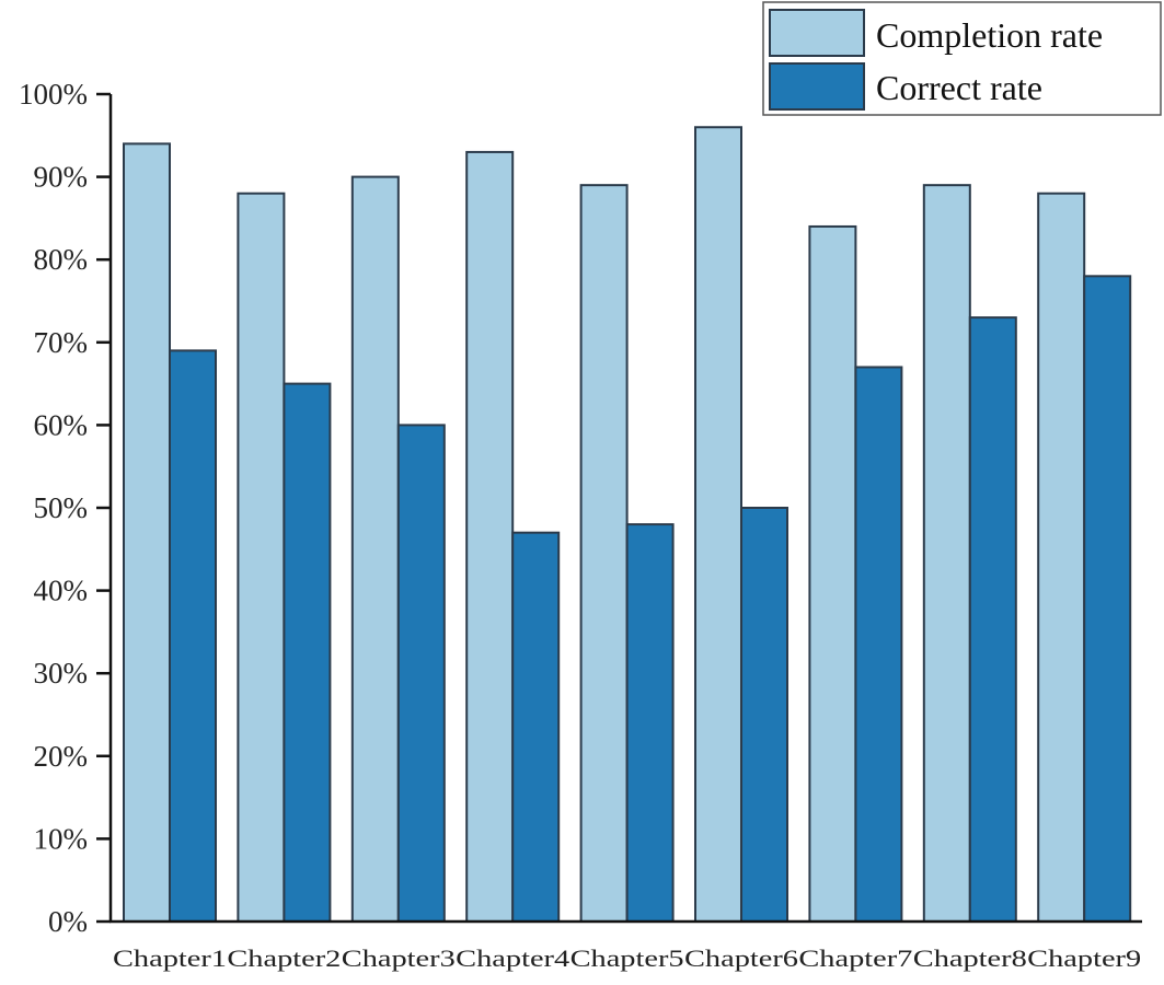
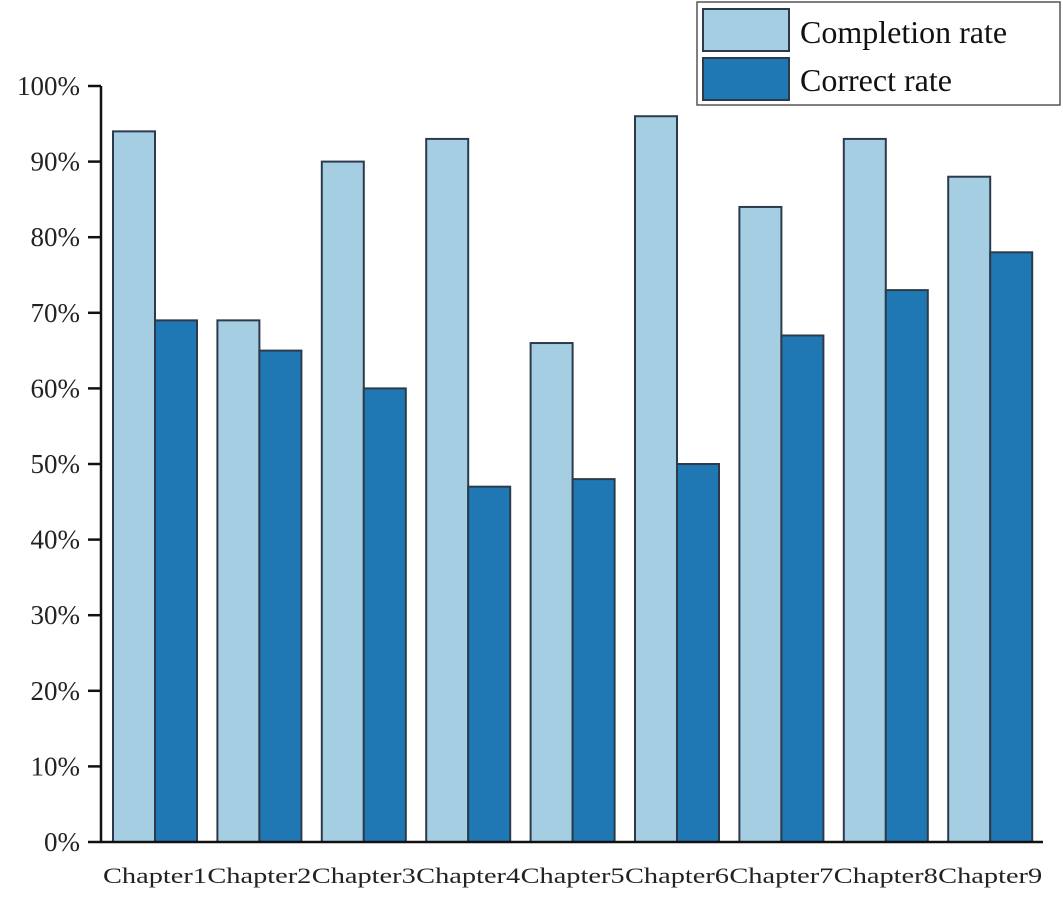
Completion rate/Chapter2: 88% -> 69%
Completion rate/Chapter5: 89% -> 66%
Completion rate/Chapter8: 89% -> 93%
